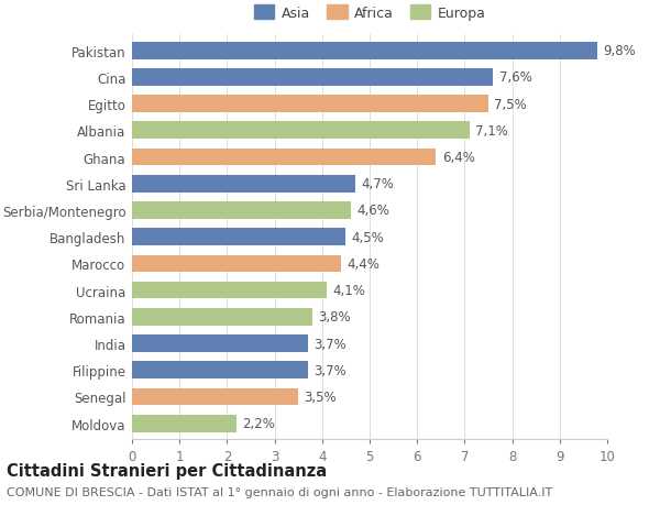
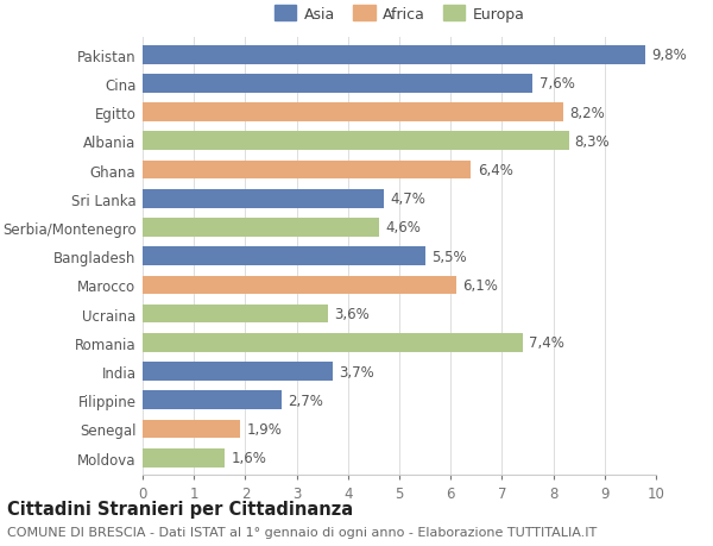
Egitto: 7,5% -> 8,2%
Albania: 7,1% -> 8,3%
Bangladesh: 4,5% -> 5,5%
Marocco: 4,4% -> 6,1%
Ucraina: 4,1% -> 3,6%
Romania: 3,8% -> 7,4%
Filippine: 3,7% -> 2,7%
Senegal: 3,5% -> 1,9%
Moldova: 2,2% -> 1,6%
